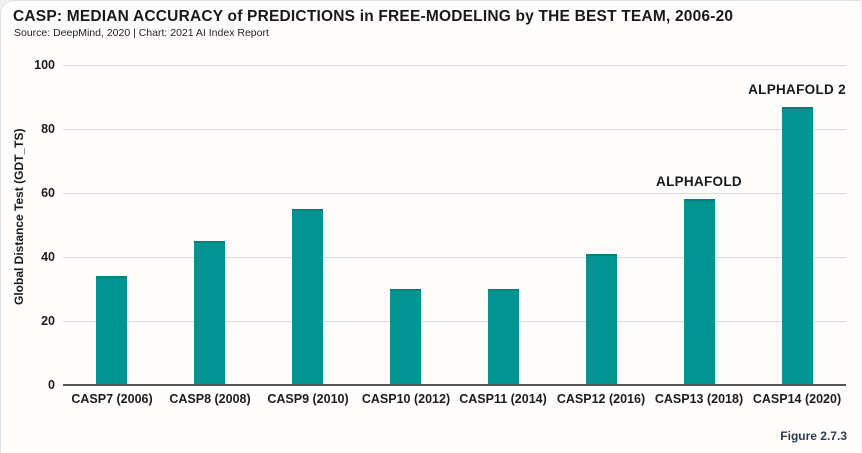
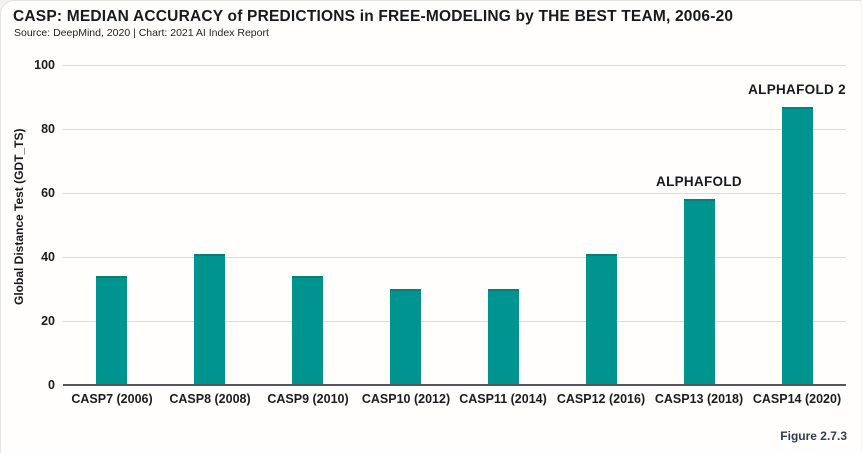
CASP8 (2008): 45 -> 41
CASP9 (2010): 55 -> 34
